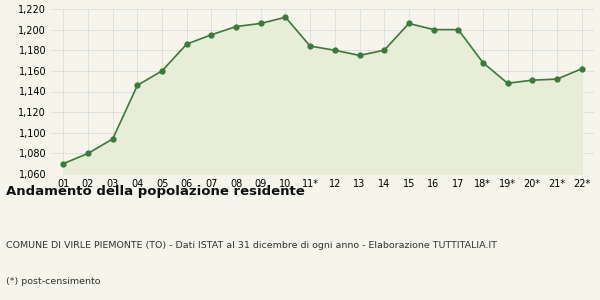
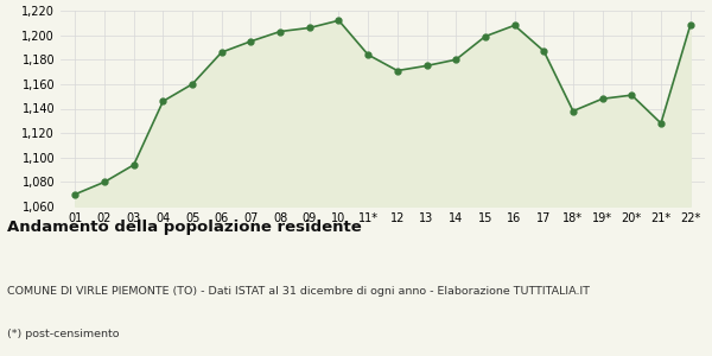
12: 1,180 -> 1,171
15: 1,206 -> 1,199
16: 1,200 -> 1,208
17: 1,200 -> 1,187
18*: 1,168 -> 1,138
21*: 1,152 -> 1,128
22*: 1,162 -> 1,208
